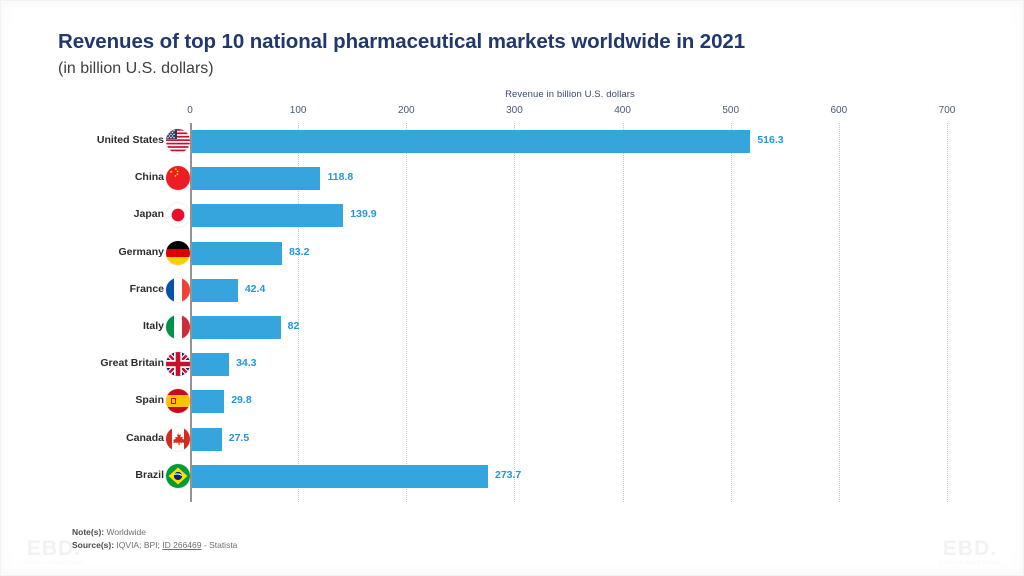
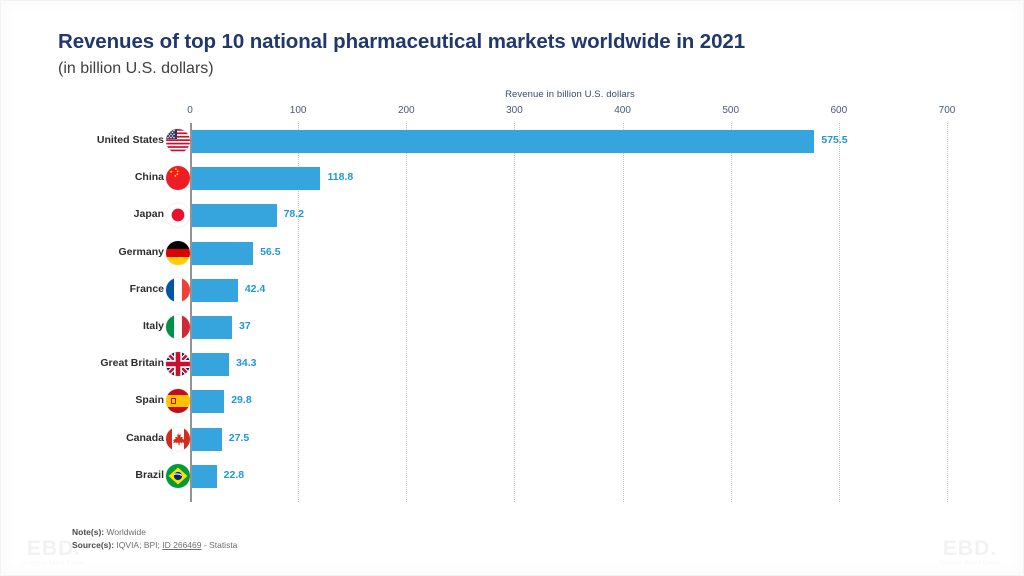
United States: 516.3 -> 575.5
Japan: 139.9 -> 78.2
Germany: 83.2 -> 56.5
Italy: 82 -> 37
Brazil: 273.7 -> 22.8
